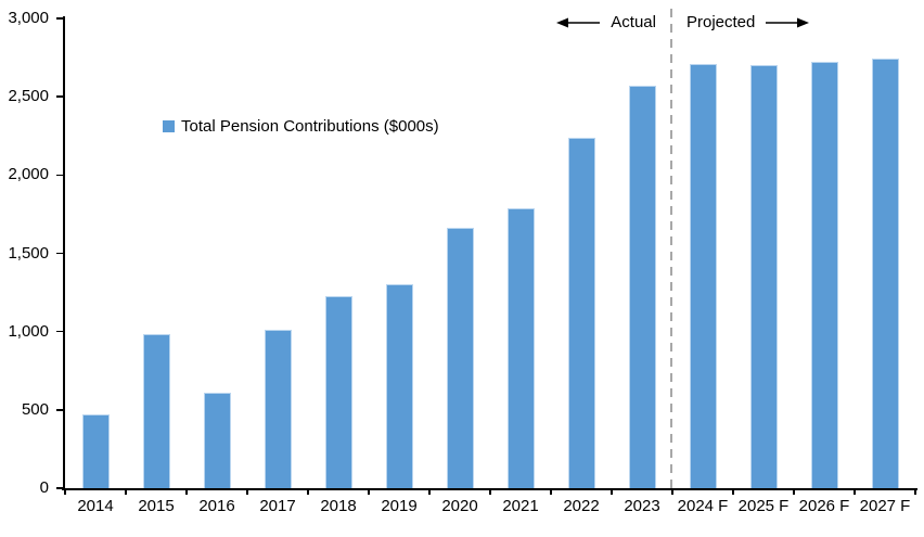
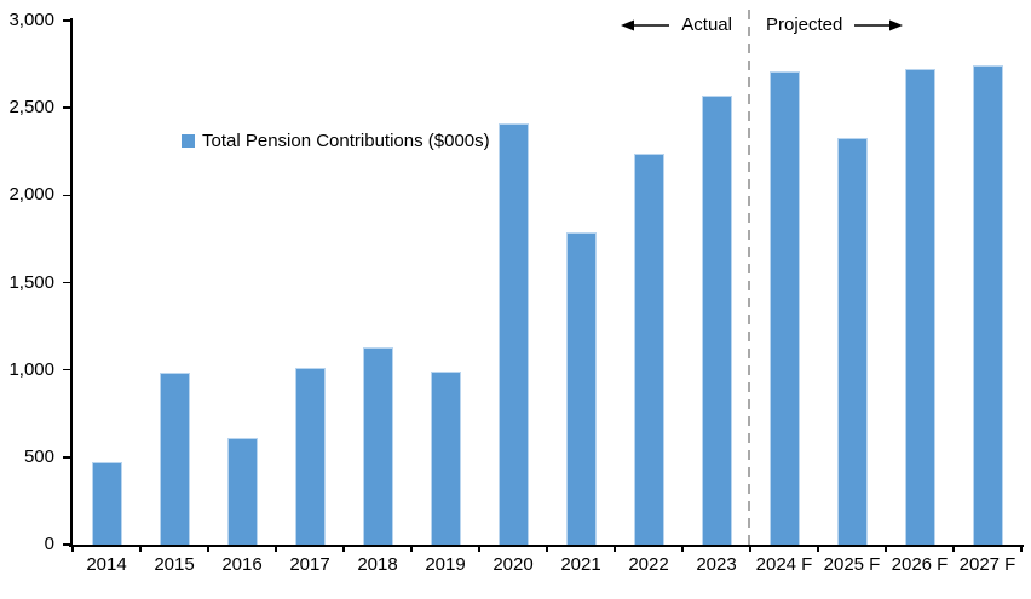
2018: 1220 -> 1130
2019: 1300 -> 990
2020: 1660 -> 2410
2025 F: 2700 -> 2330
